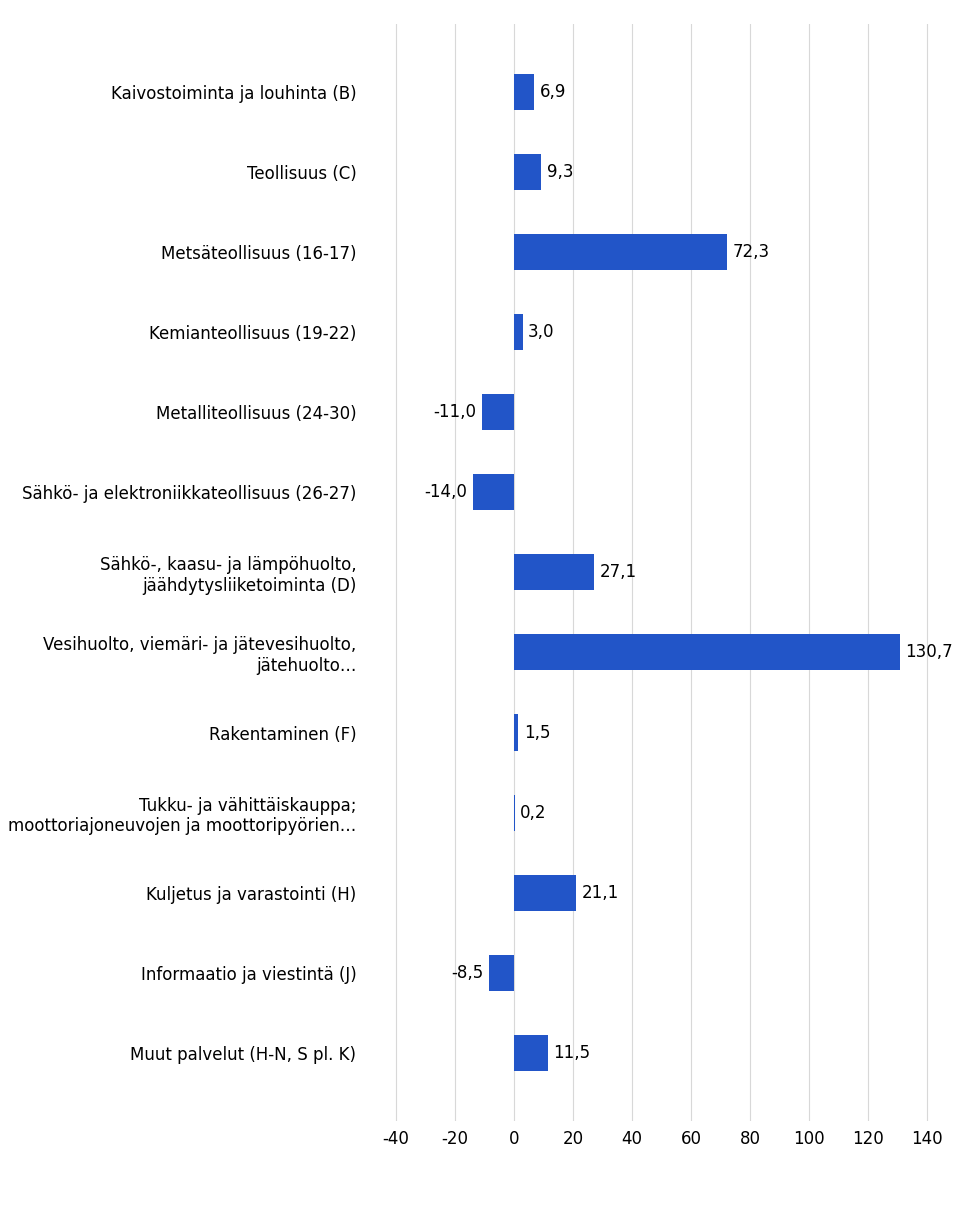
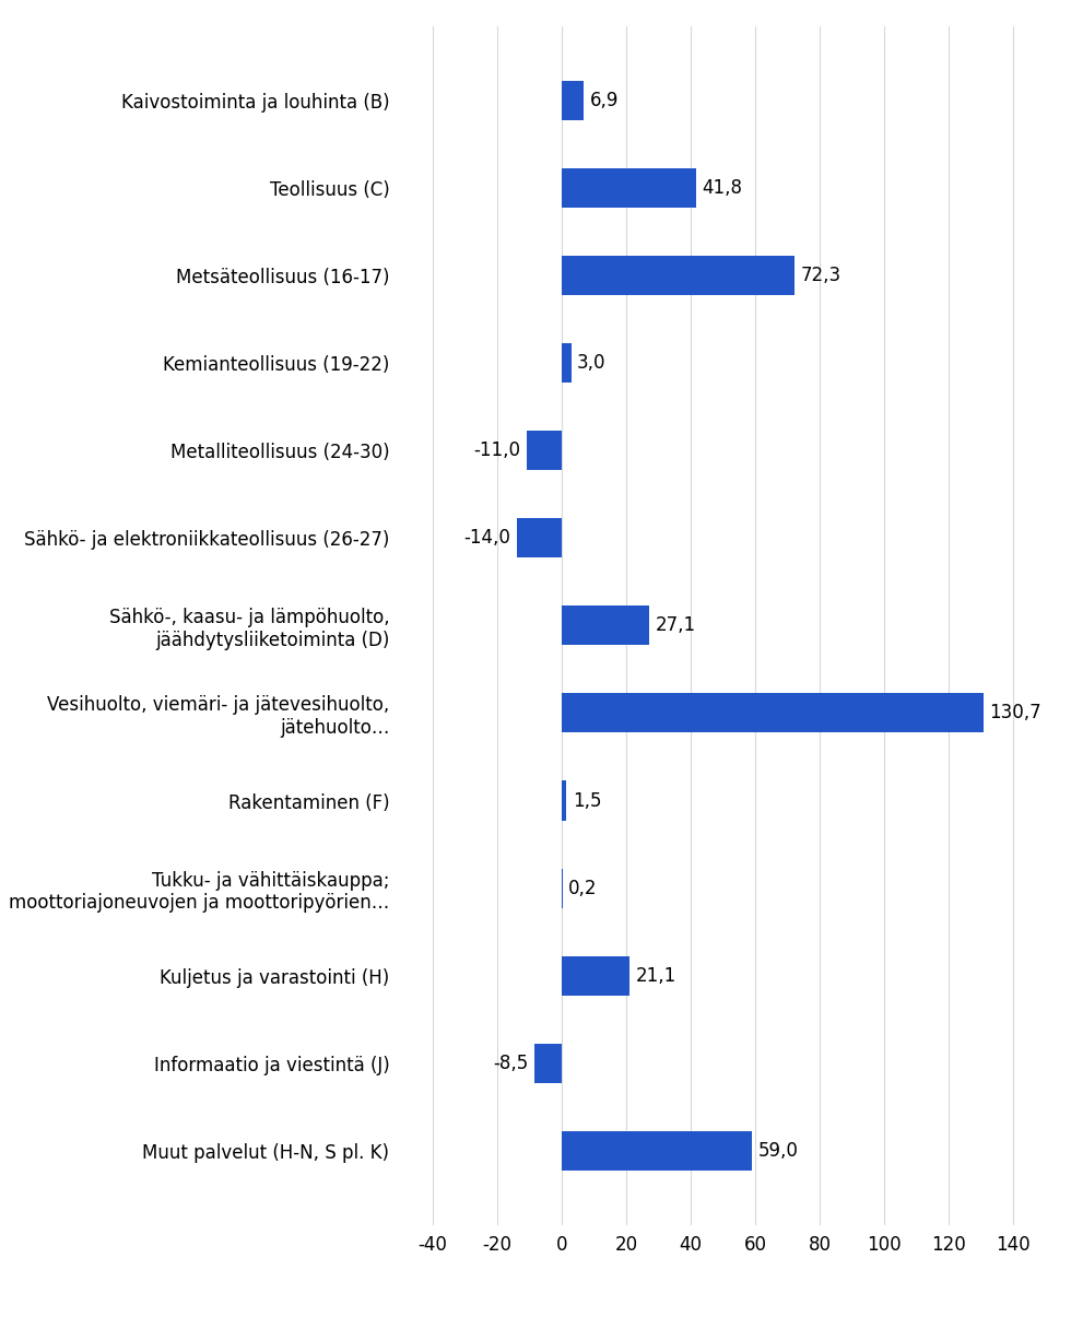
Teollisuus (C): 9,3 -> 41,8
Muut palvelut (H-N, S pl. K): 11,5 -> 59,0
